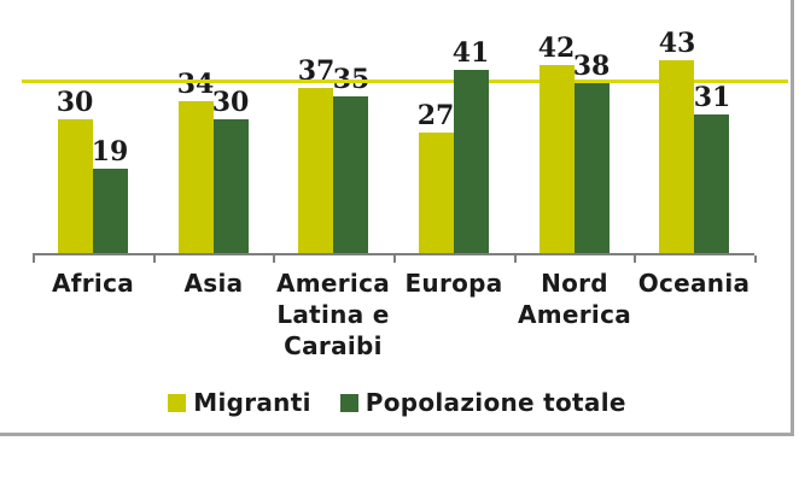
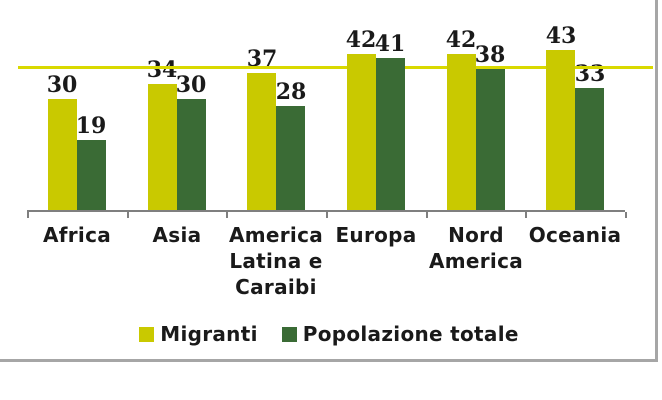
Popolazione totale/America Latina e Caraibi: 35 -> 28
Migranti/Europa: 27 -> 42
Popolazione totale/Oceania: 31 -> 33
